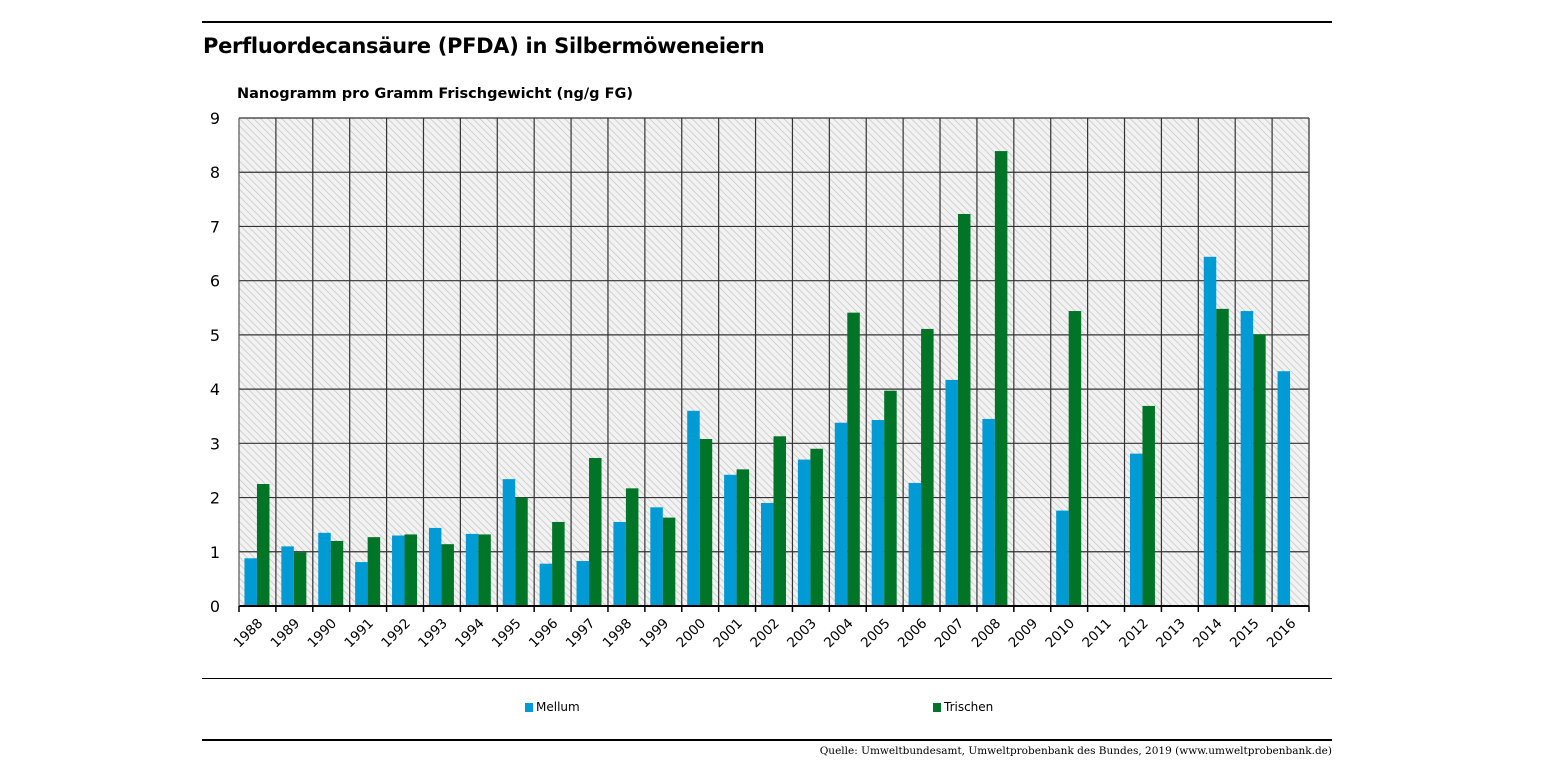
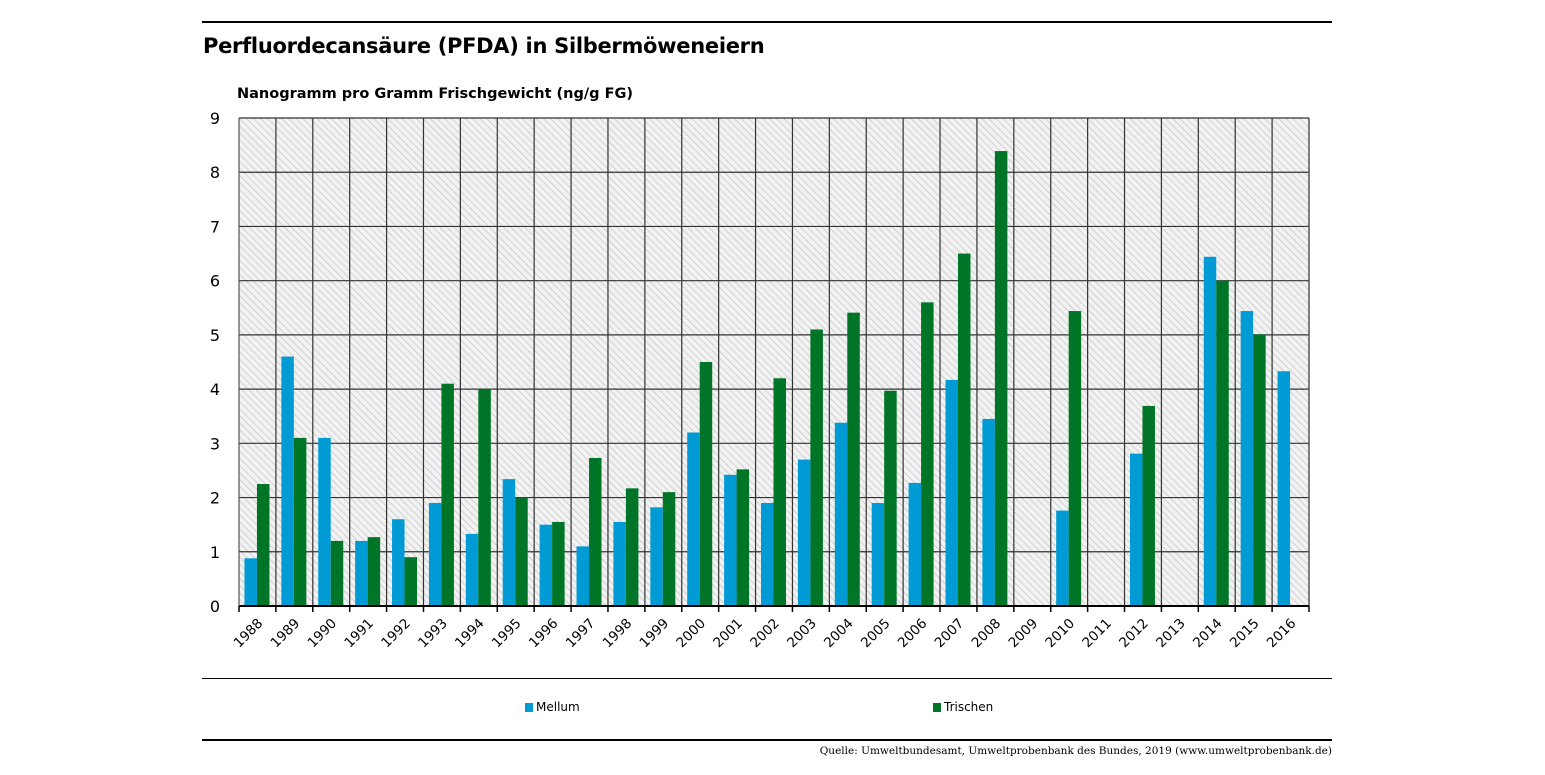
Mellum/1989: 1.1 -> 4.6
Trischen/1989: 1.0 -> 3.1
Mellum/1990: 1.4 -> 3.1
Mellum/1991: 0.8 -> 1.2
Mellum/1992: 1.3 -> 1.6
Trischen/1992: 1.3 -> 0.9
Mellum/1993: 1.4 -> 1.9
Trischen/1993: 1.1 -> 4.1
Trischen/1994: 1.3 -> 4.0
Mellum/1996: 0.8 -> 1.5
Mellum/1997: 0.8 -> 1.1
Trischen/1999: 1.6 -> 2.1
Mellum/2000: 3.6 -> 3.2
Trischen/2000: 3.1 -> 4.5
Trischen/2002: 3.1 -> 4.2
Trischen/2003: 2.9 -> 5.1
Mellum/2005: 3.4 -> 1.9
Trischen/2006: 5.1 -> 5.6
Trischen/2007: 7.2 -> 6.5
Trischen/2014: 5.5 -> 6.0
